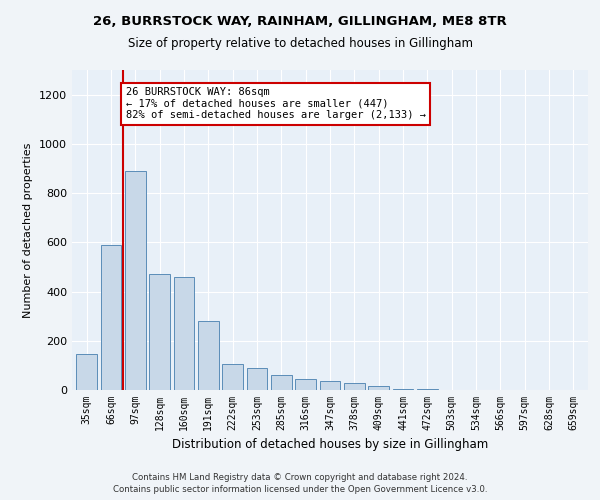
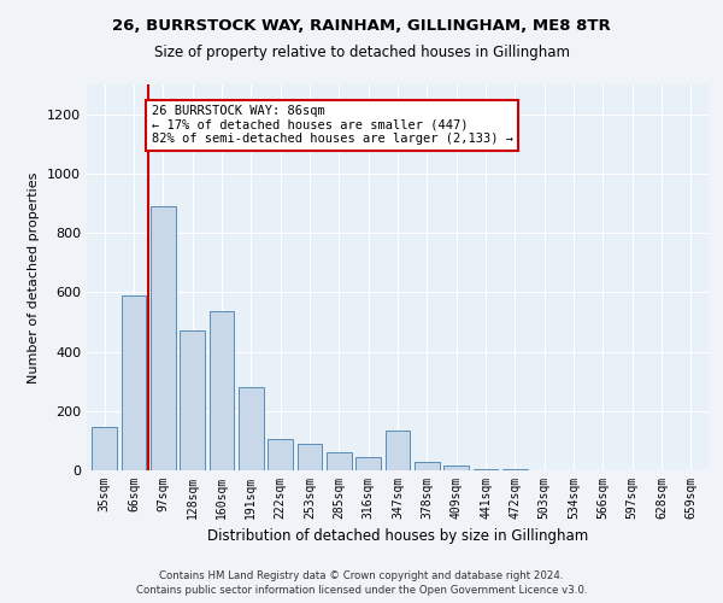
160sqm: 460 -> 535
347sqm: 38 -> 135
